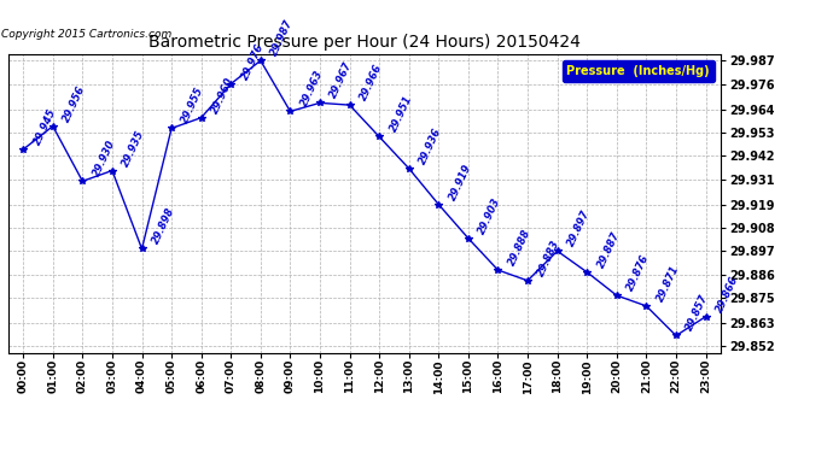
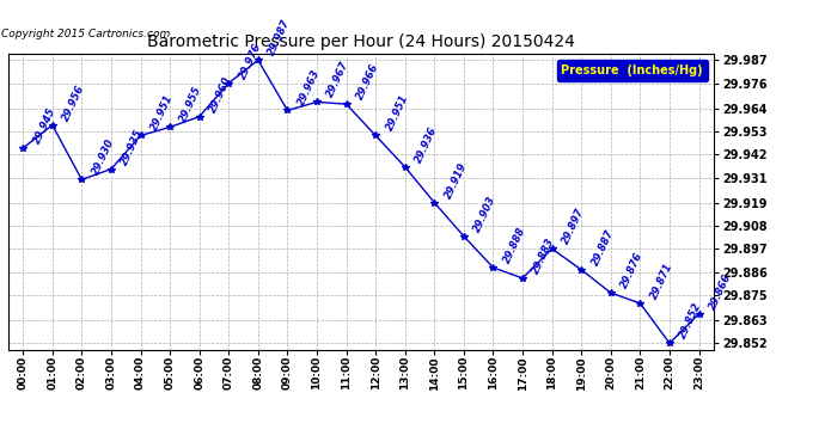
04:00: 29.898 -> 29.951
22:00: 29.857 -> 29.852
